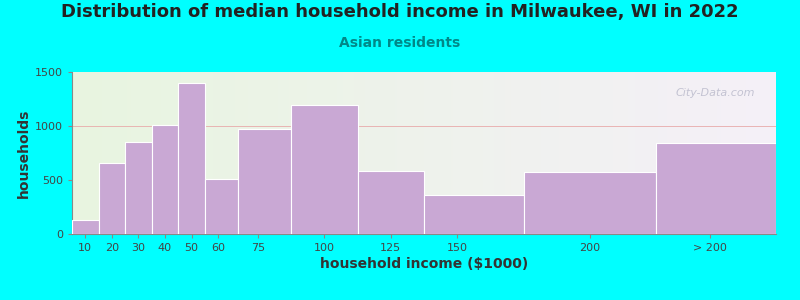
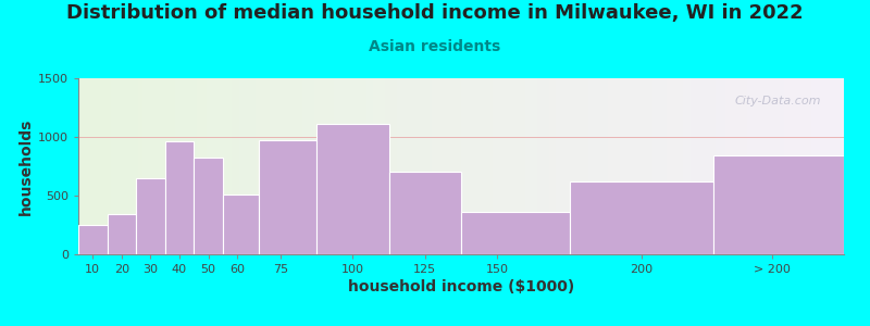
10: 130 -> 250
20: 660 -> 340
30: 850 -> 650
40: 1010 -> 960
50: 1400 -> 820
100: 1190 -> 1110
125: 580 -> 700
200: 570 -> 620
